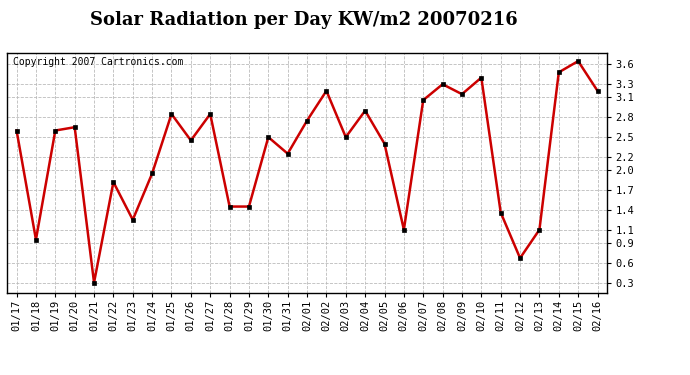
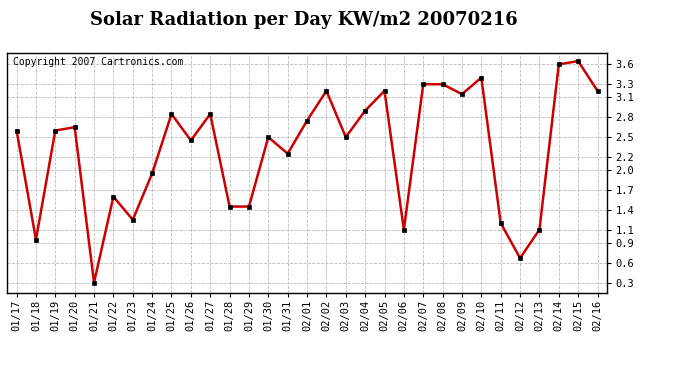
01/22: 1.82 -> 1.60
02/05: 2.40 -> 3.20
02/07: 3.06 -> 3.30
02/11: 1.36 -> 1.20
02/14: 3.48 -> 3.60
